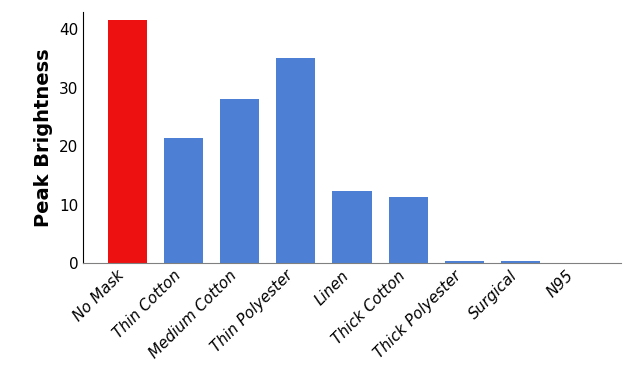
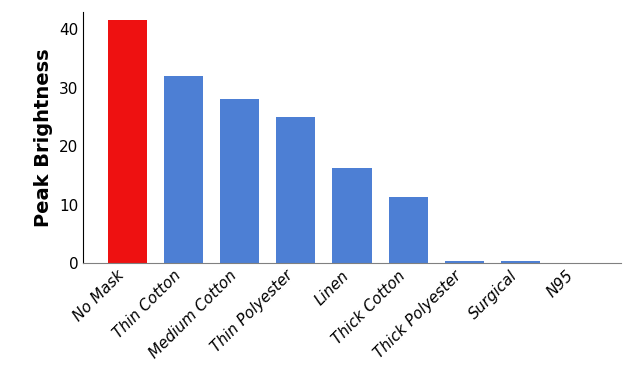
Thin Cotton: 21.4 -> 32.0
Thin Polyester: 35.0 -> 25.0
Linen: 12.4 -> 16.2
